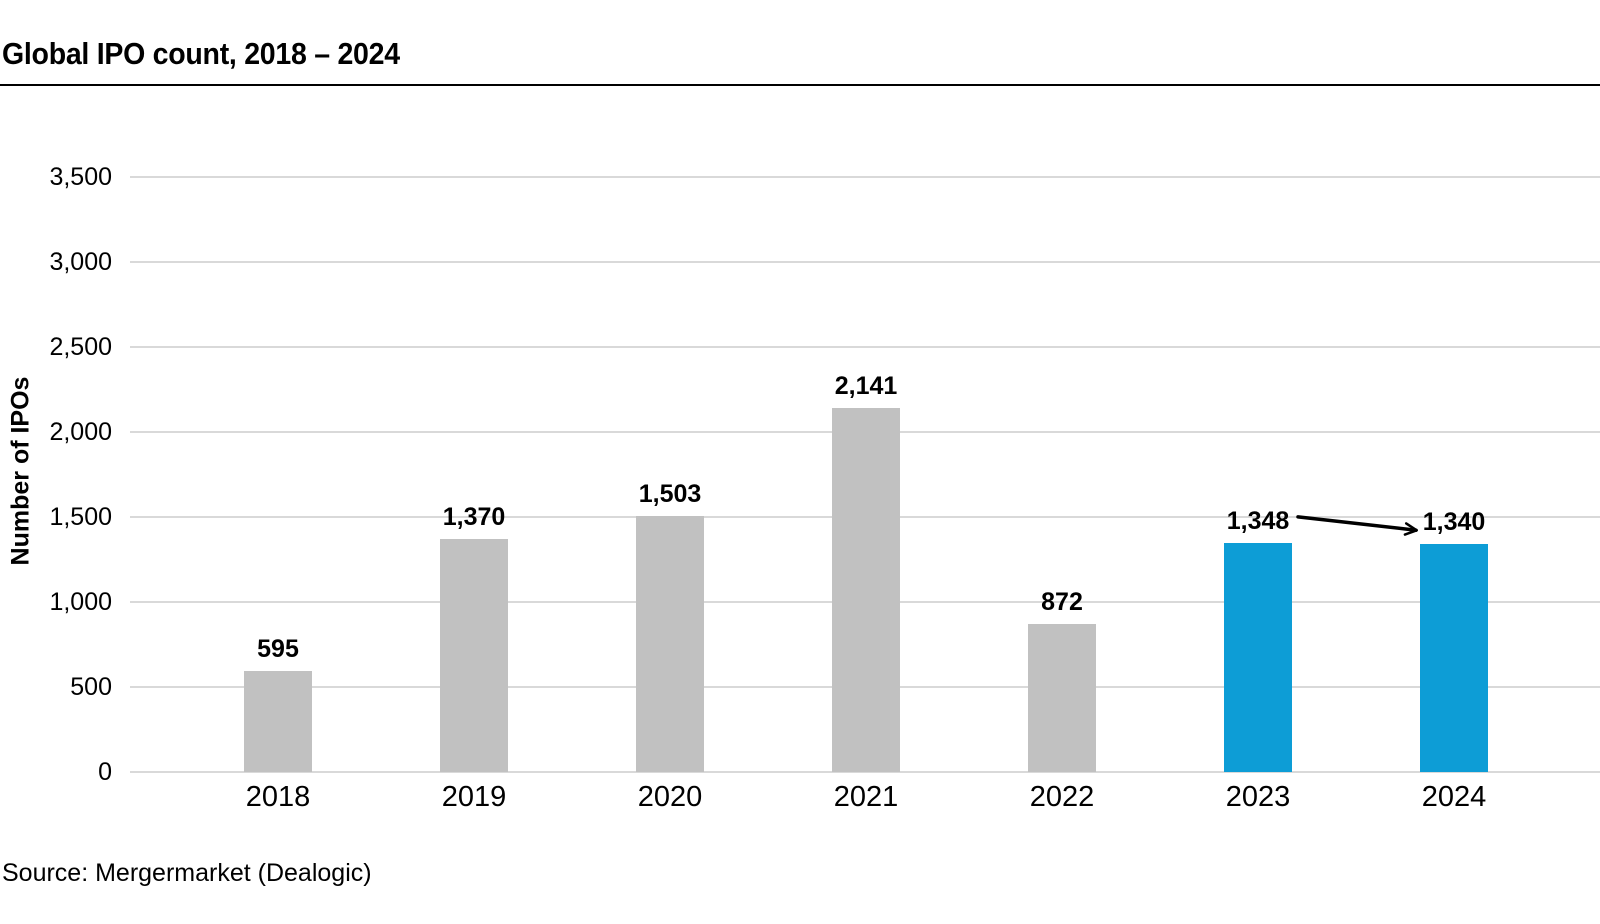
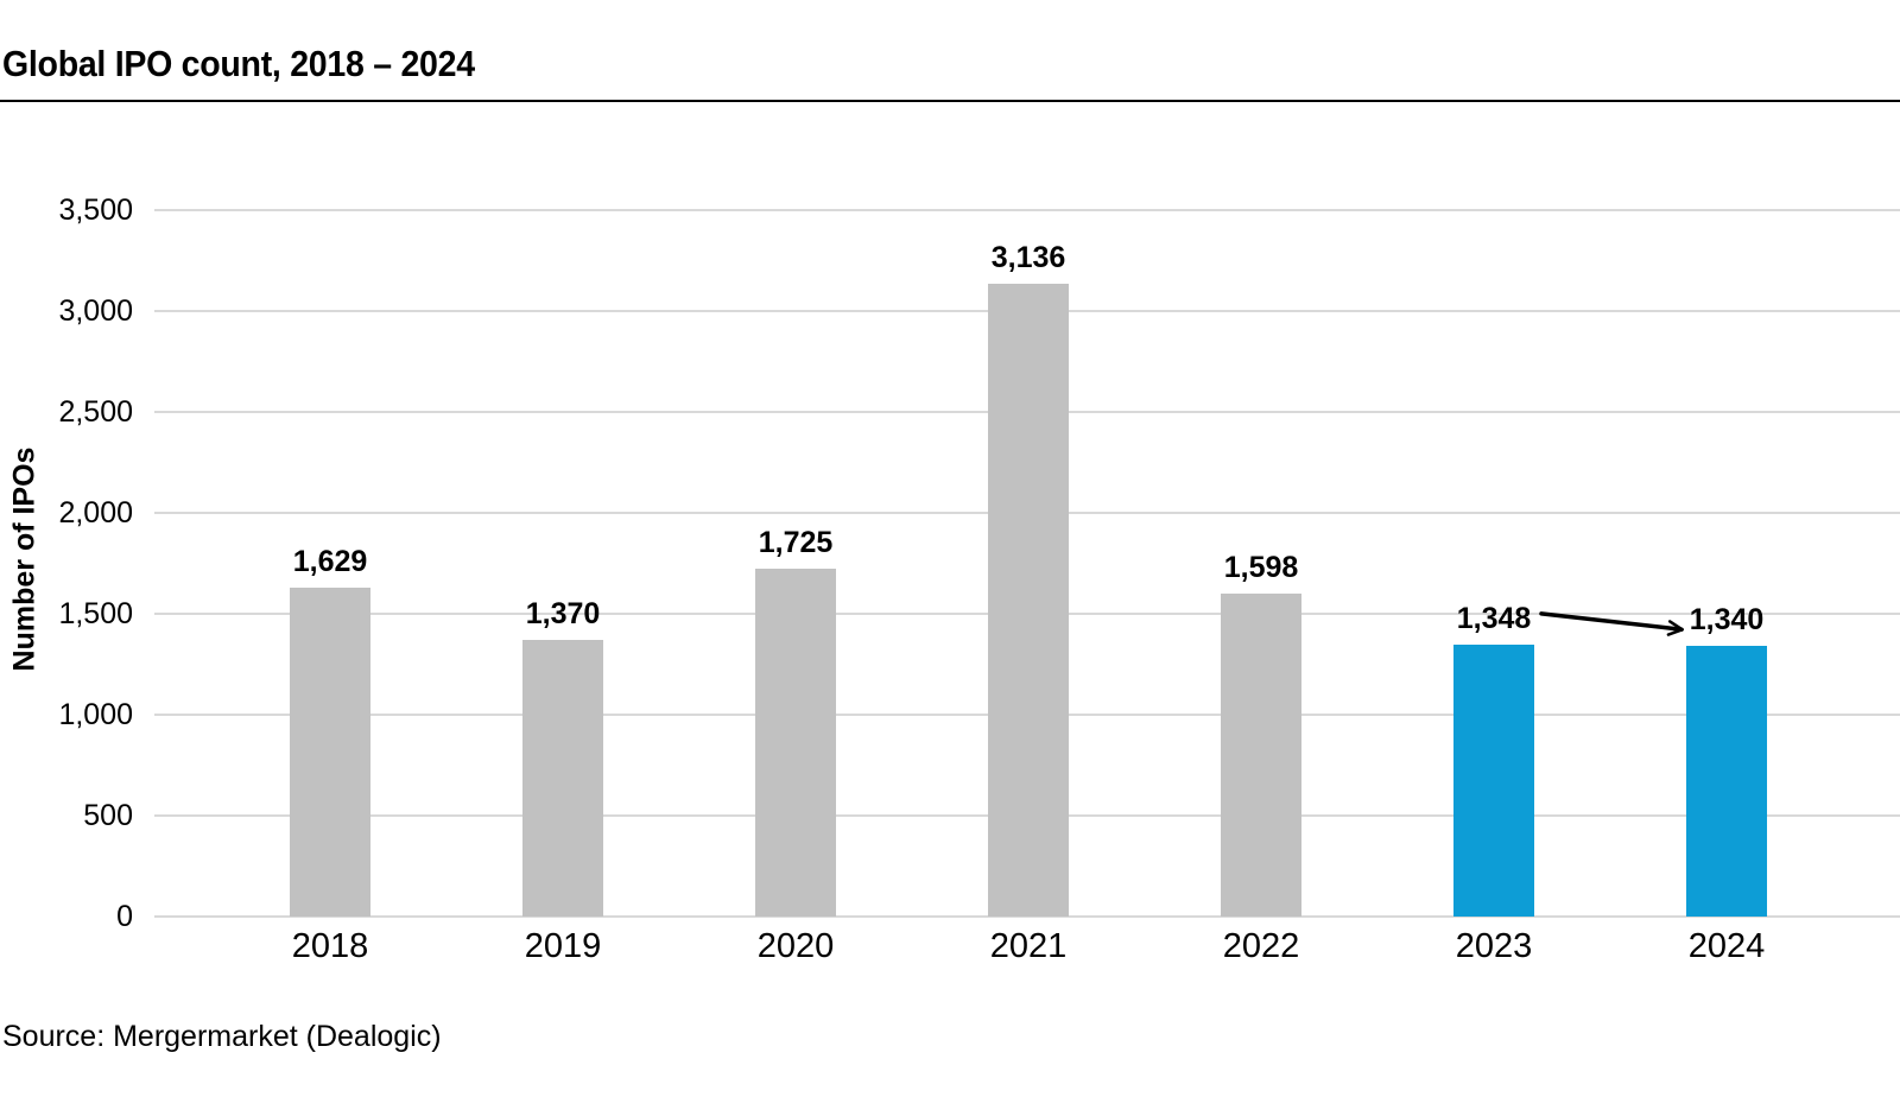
2018: 595 -> 1,629
2020: 1,503 -> 1,725
2021: 2,141 -> 3,136
2022: 872 -> 1,598
